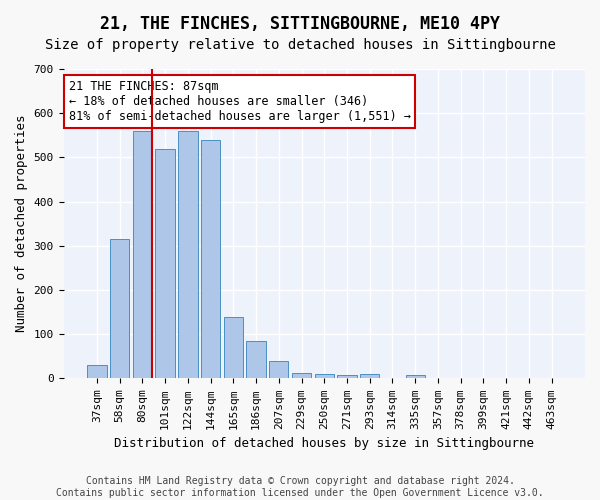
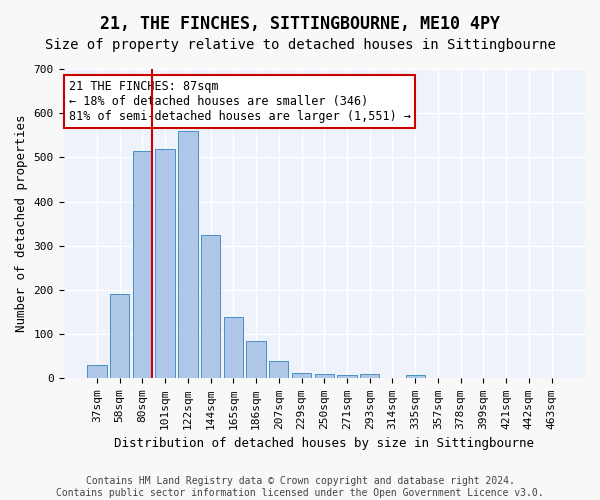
58sqm: 315 -> 190
80sqm: 560 -> 515
144sqm: 540 -> 325
